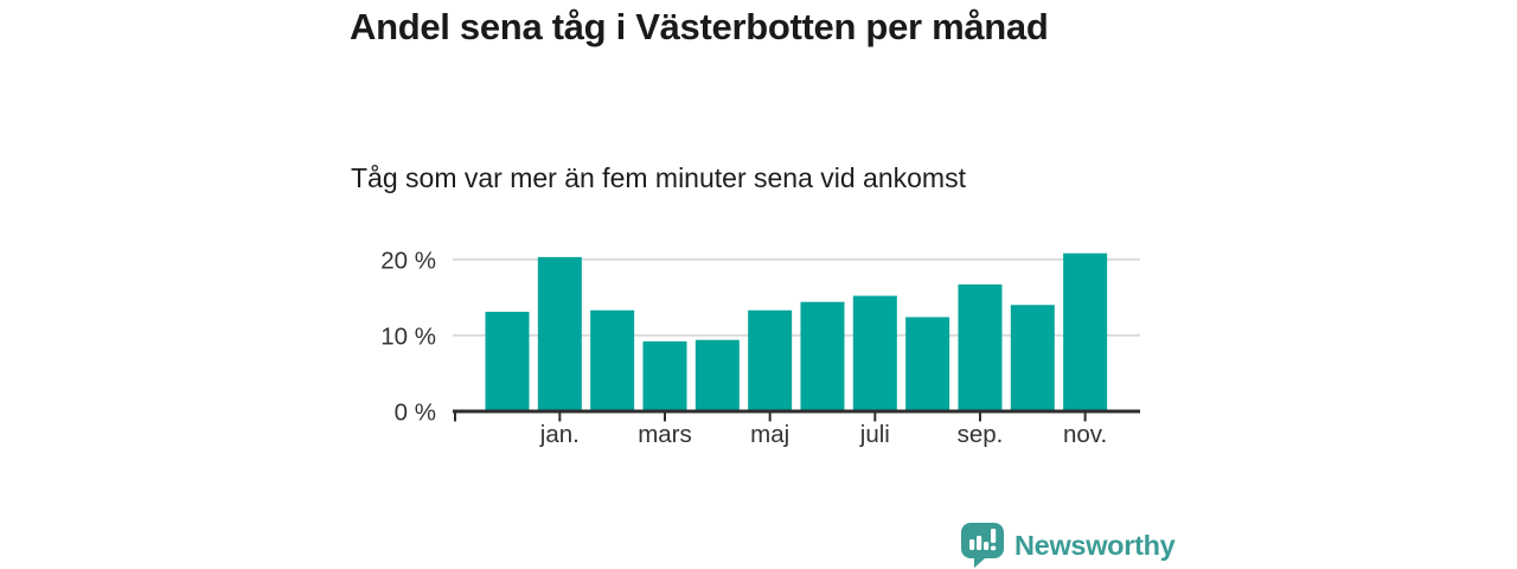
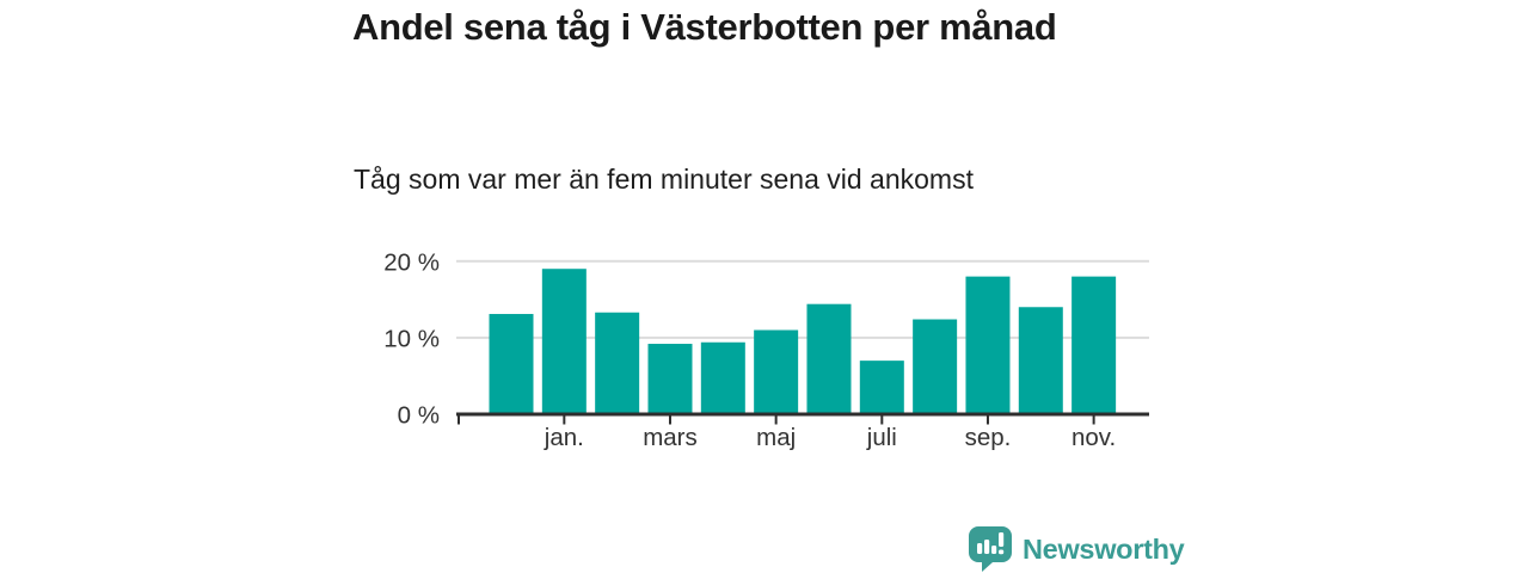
jan.: 20% -> 19%
maj: 13% -> 11%
juli: 15% -> 7%
sep.: 17% -> 18%
nov.: 21% -> 18%
